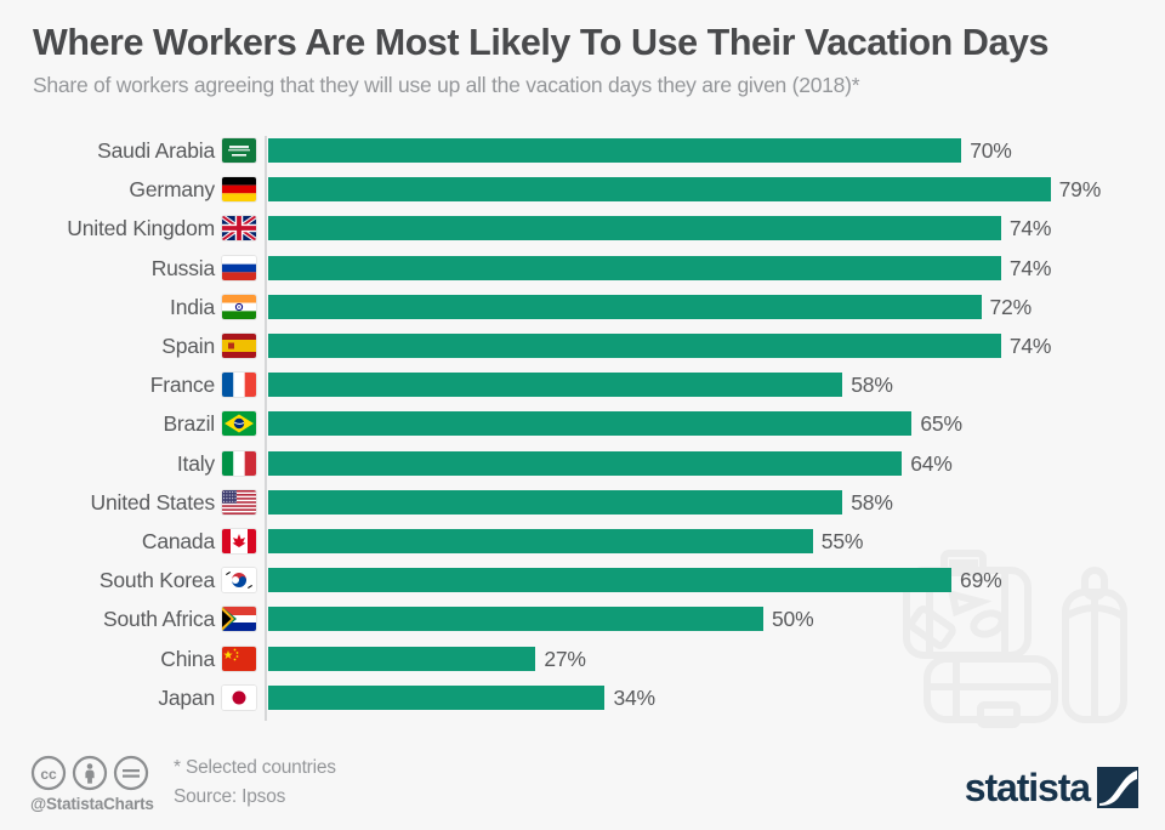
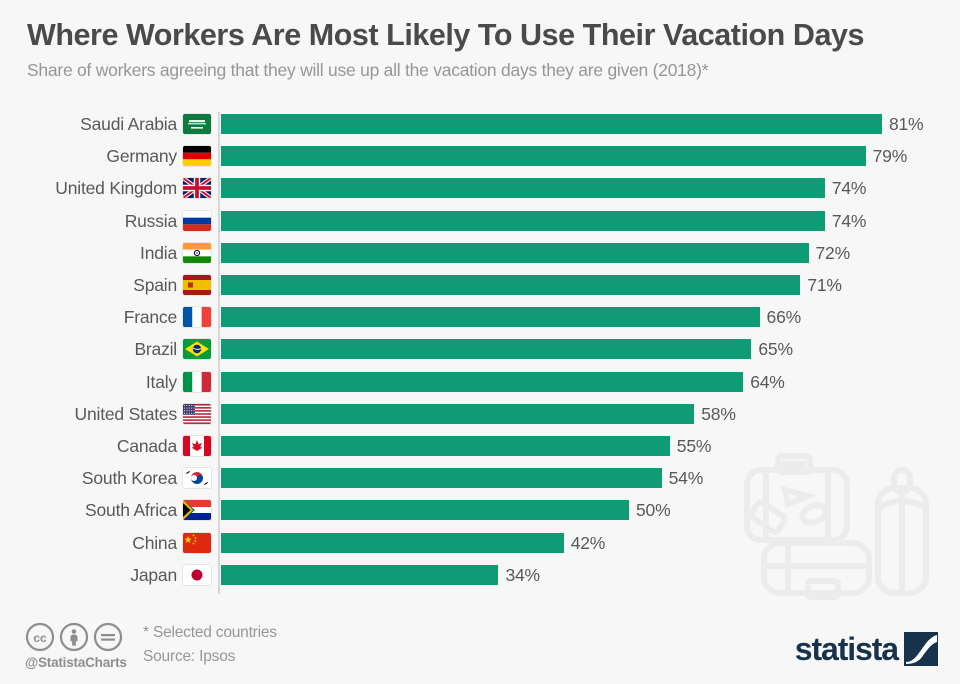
Saudi Arabia: 70% -> 81%
Spain: 74% -> 71%
France: 58% -> 66%
South Korea: 69% -> 54%
China: 27% -> 42%
